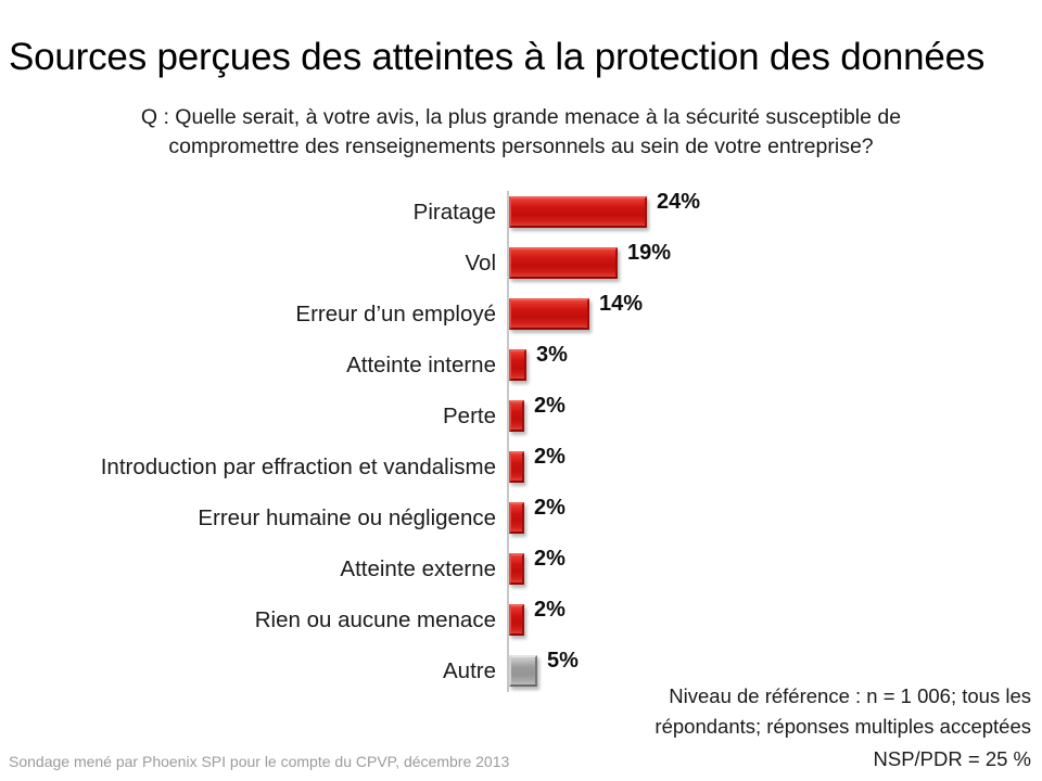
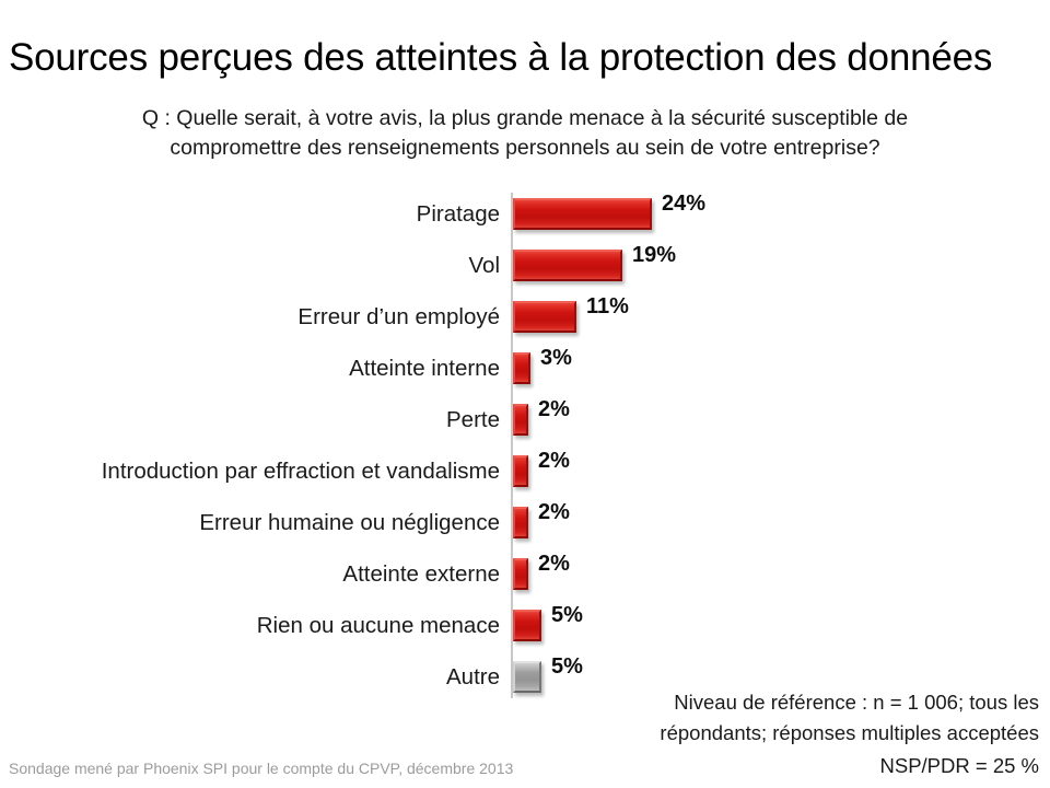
Erreur d’un employé: 14% -> 11%
Rien ou aucune menace: 2% -> 5%
